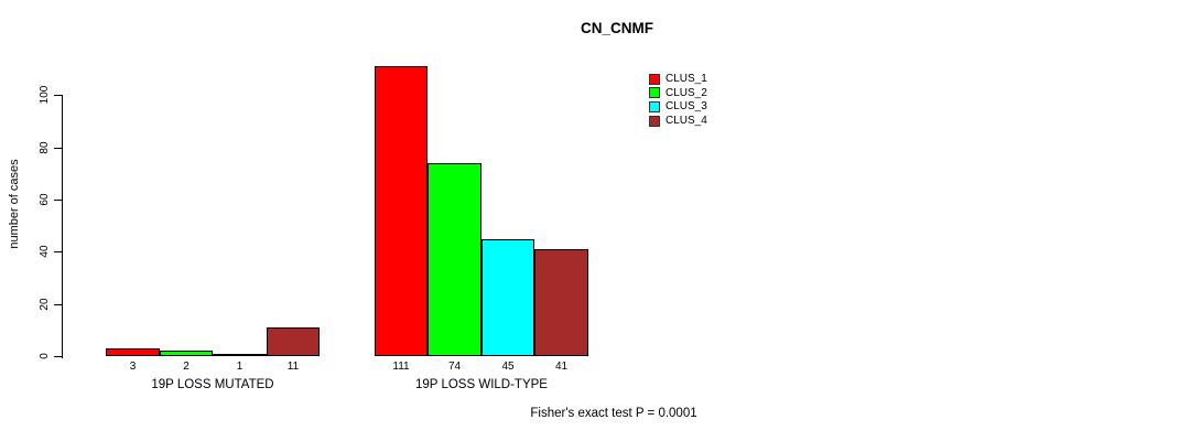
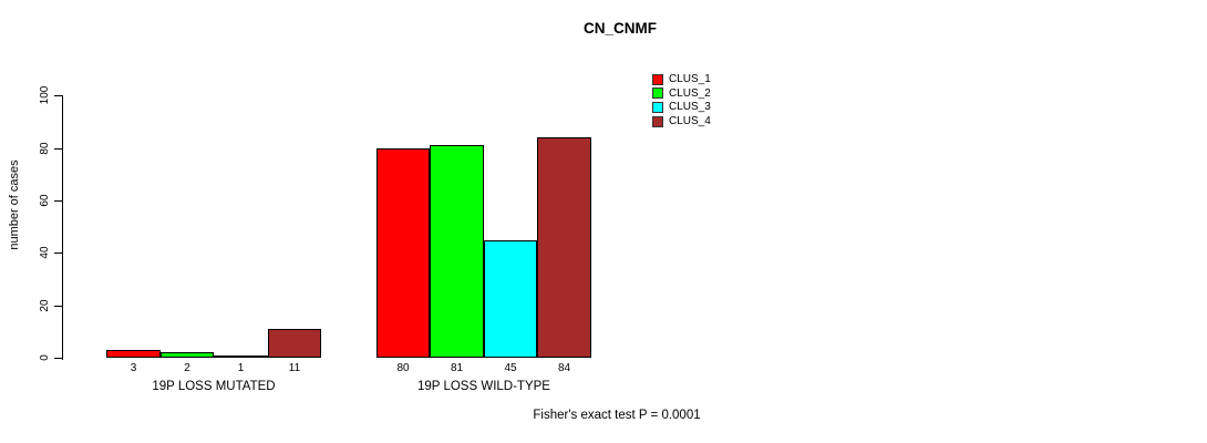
CLUS_1/19P LOSS WILD-TYPE: 111 -> 80
CLUS_2/19P LOSS WILD-TYPE: 74 -> 81
CLUS_4/19P LOSS WILD-TYPE: 41 -> 84
